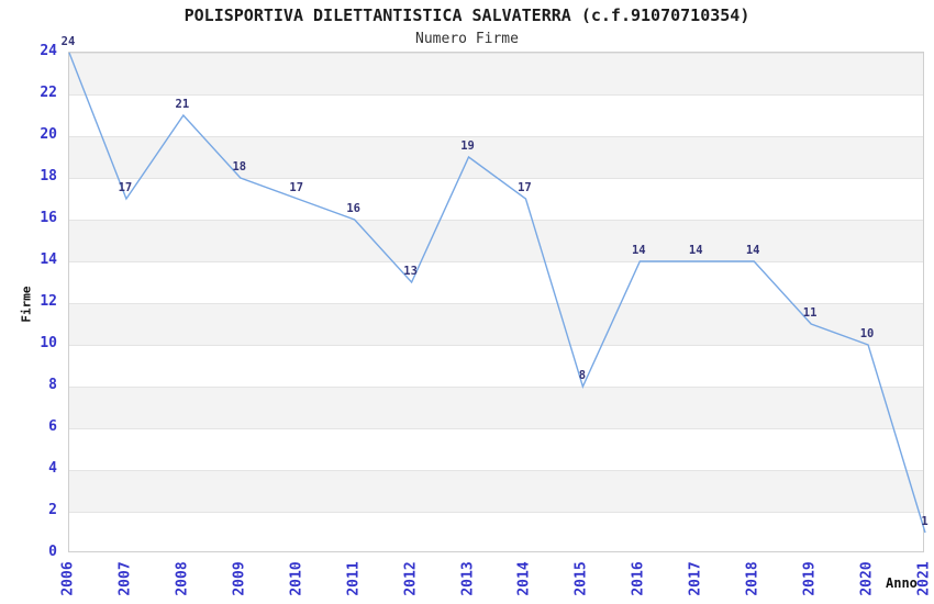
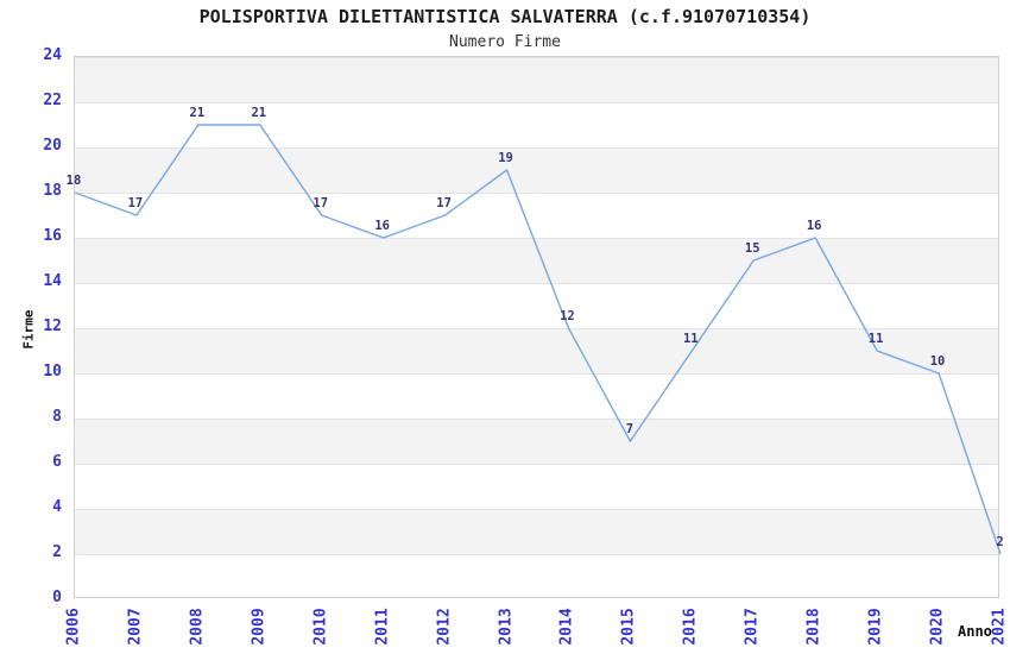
2006: 24 -> 18
2009: 18 -> 21
2012: 13 -> 17
2014: 17 -> 12
2015: 8 -> 7
2016: 14 -> 11
2017: 14 -> 15
2018: 14 -> 16
2021: 1 -> 2
